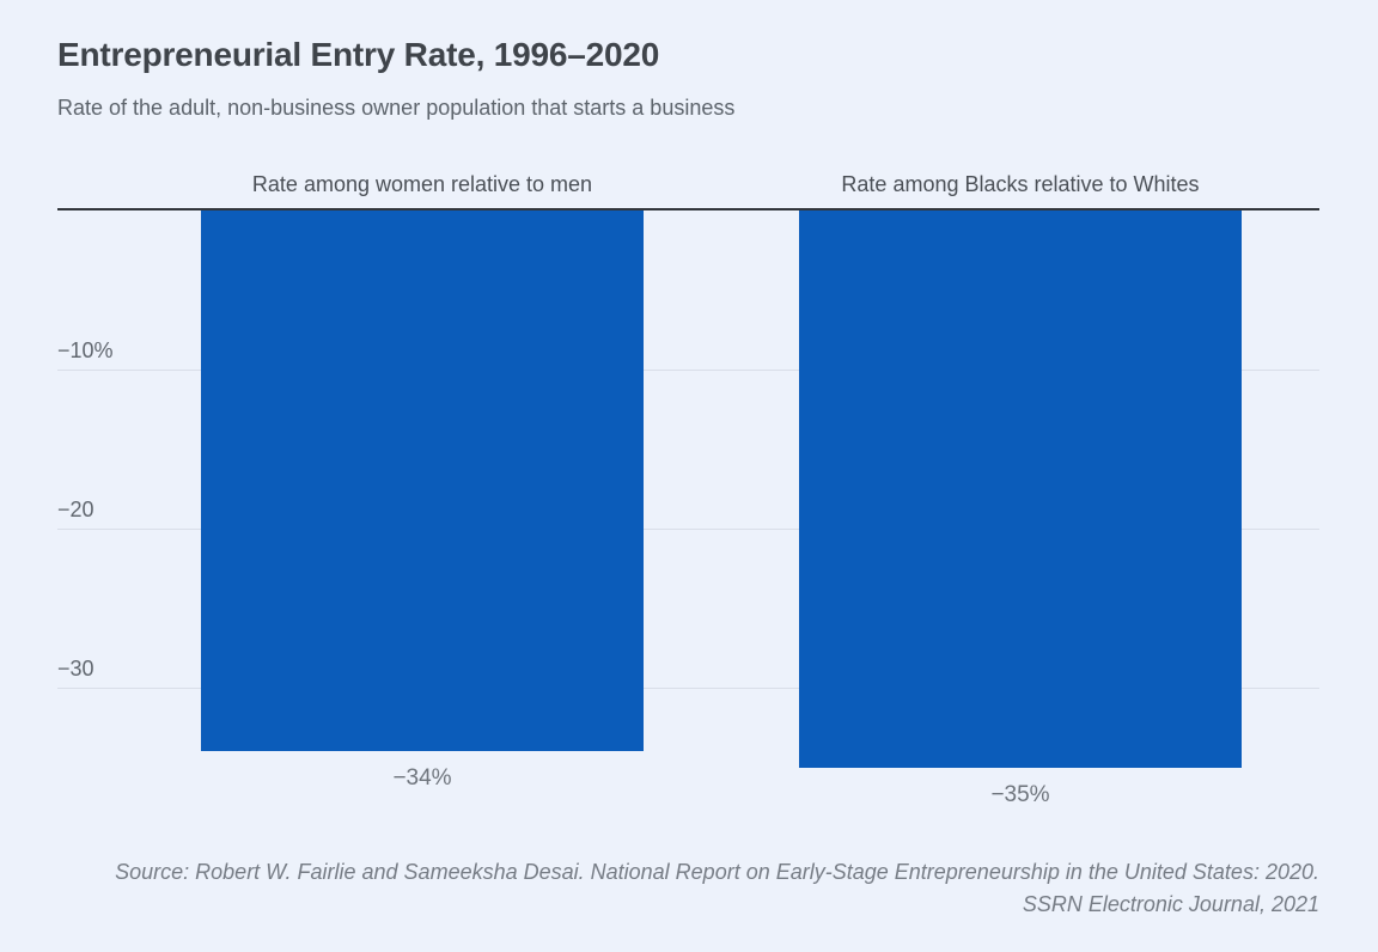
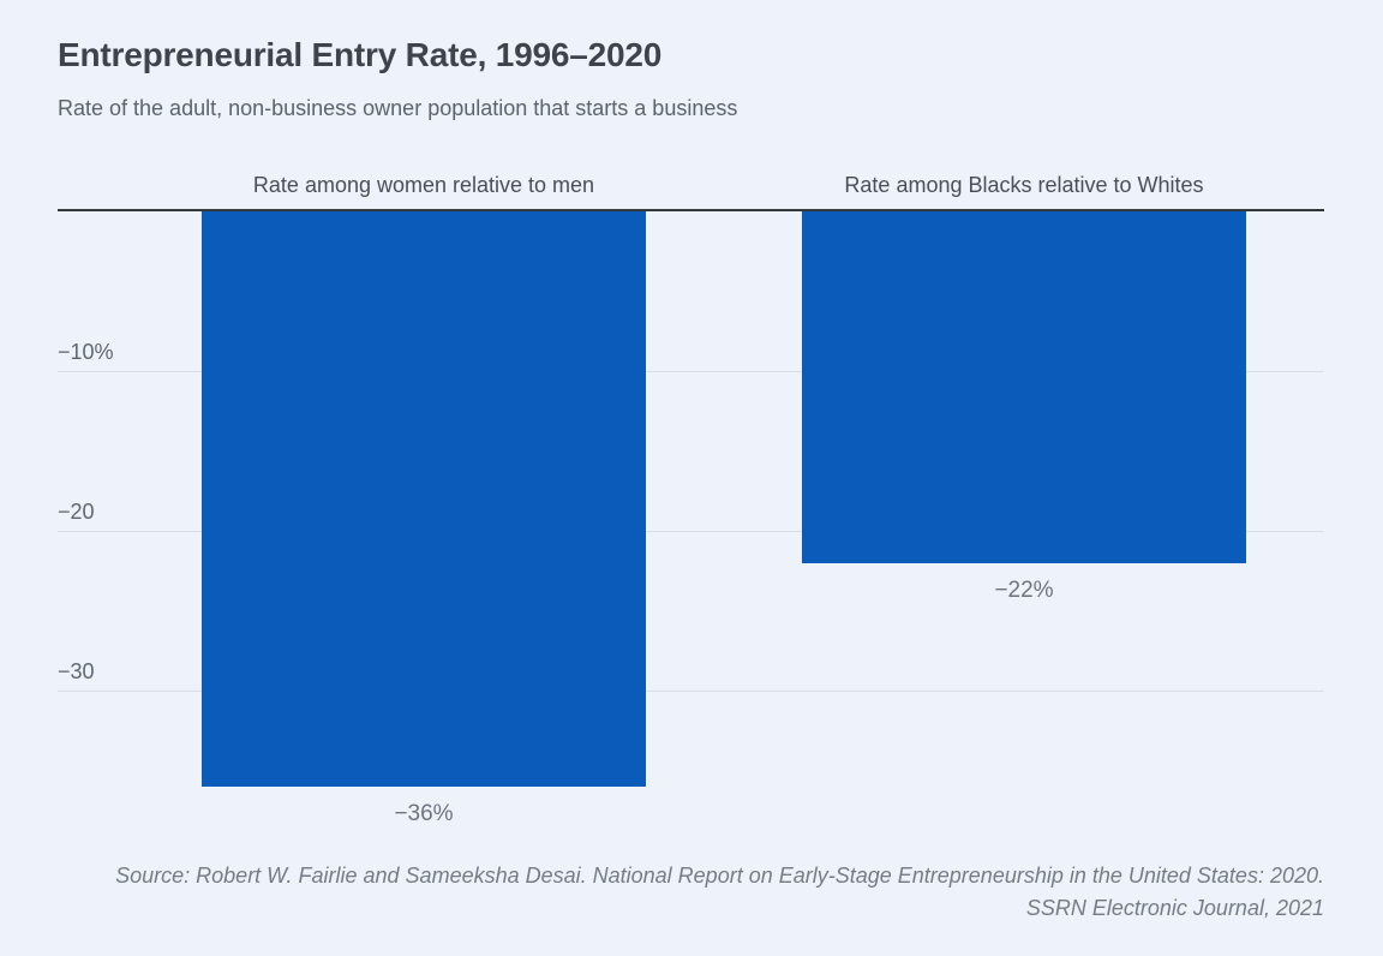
Rate among women relative to men: −34% -> −36%
Rate among Blacks relative to Whites: −35% -> −22%
